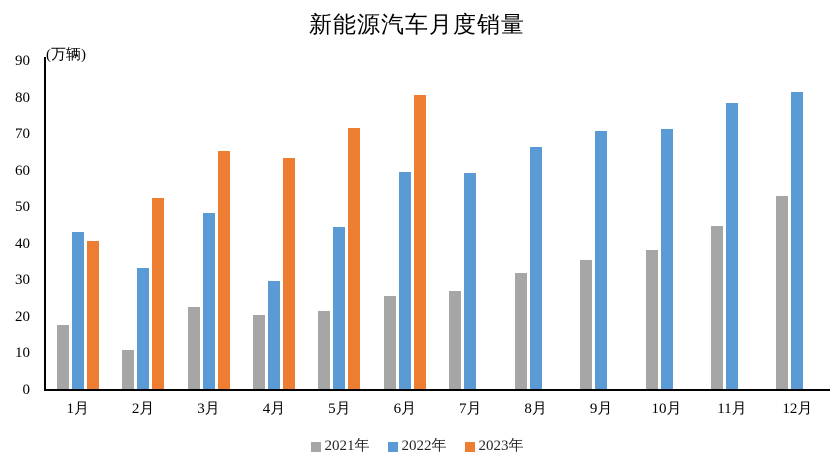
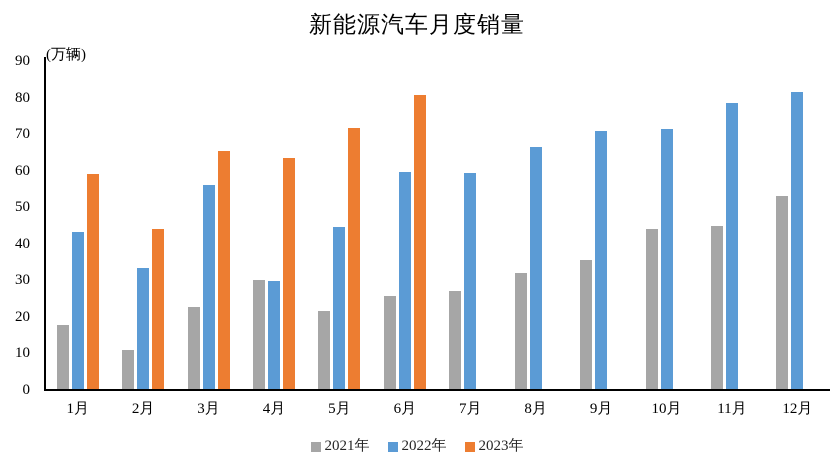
2023年/1月: 41 -> 59
2023年/2月: 52 -> 44
2022年/3月: 48 -> 56
2021年/4月: 21 -> 30
2021年/10月: 38 -> 44
